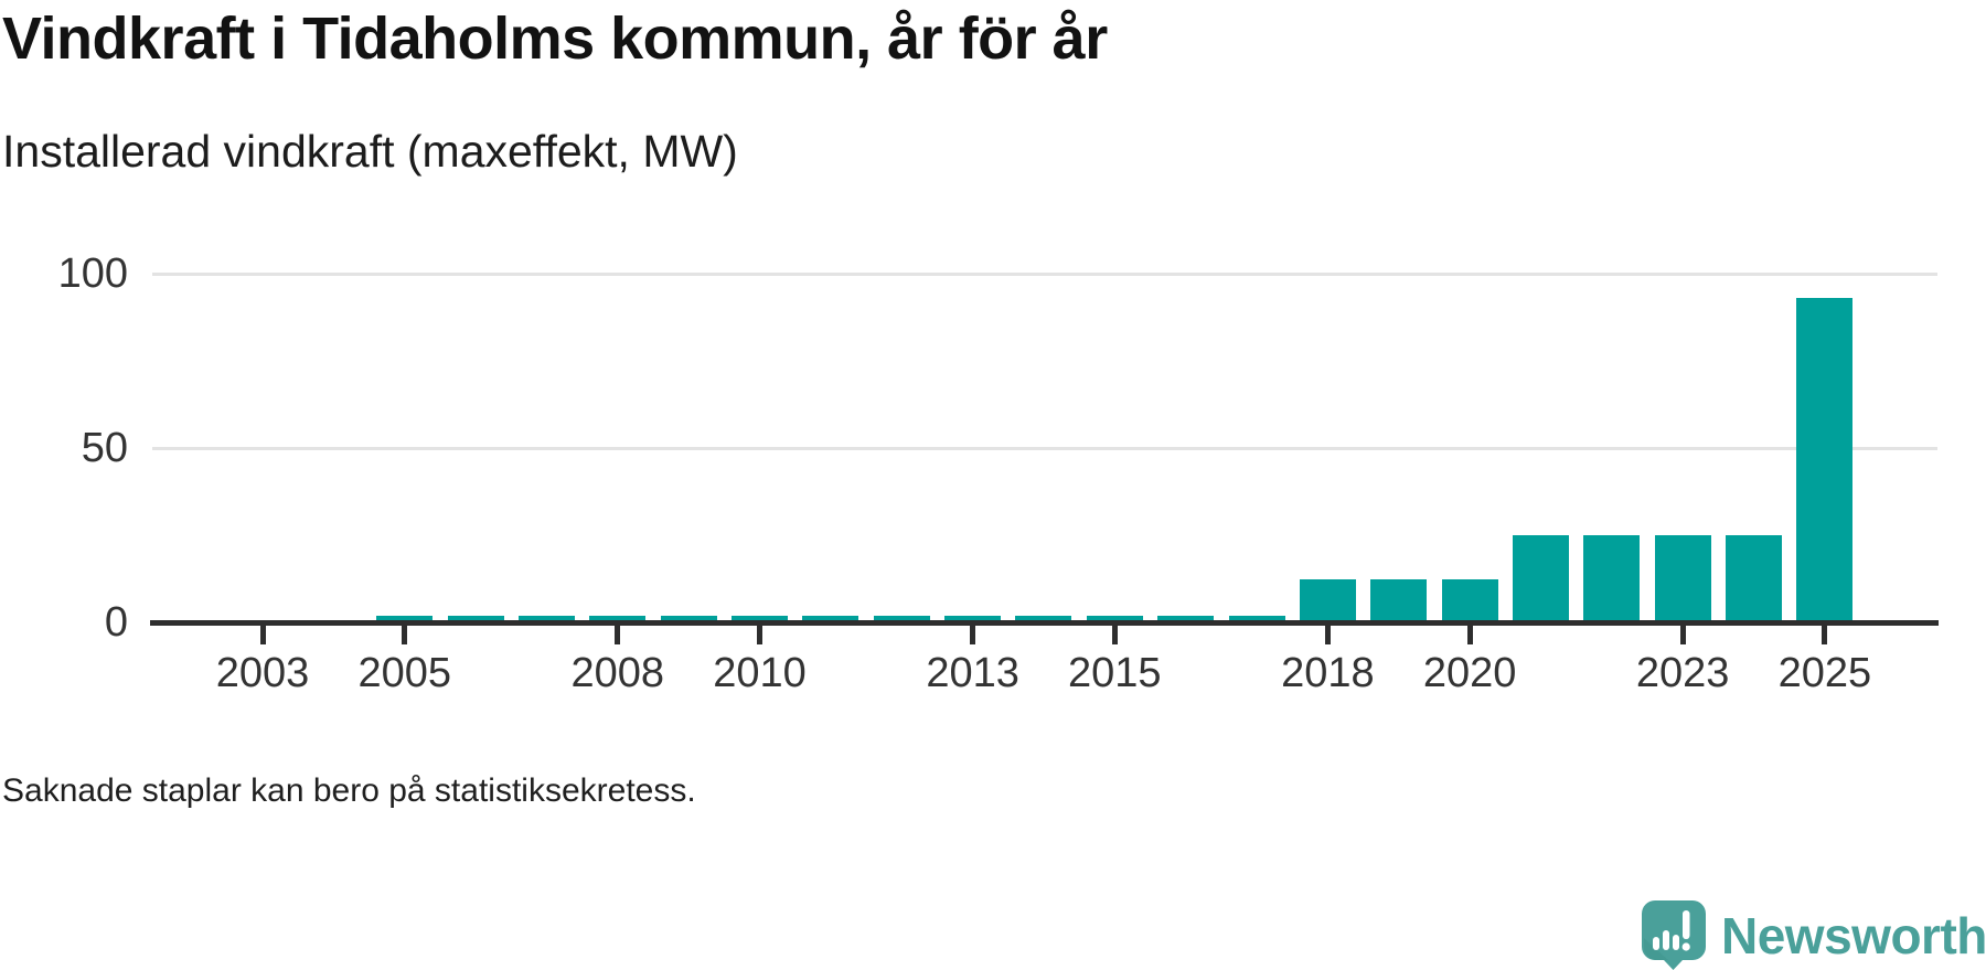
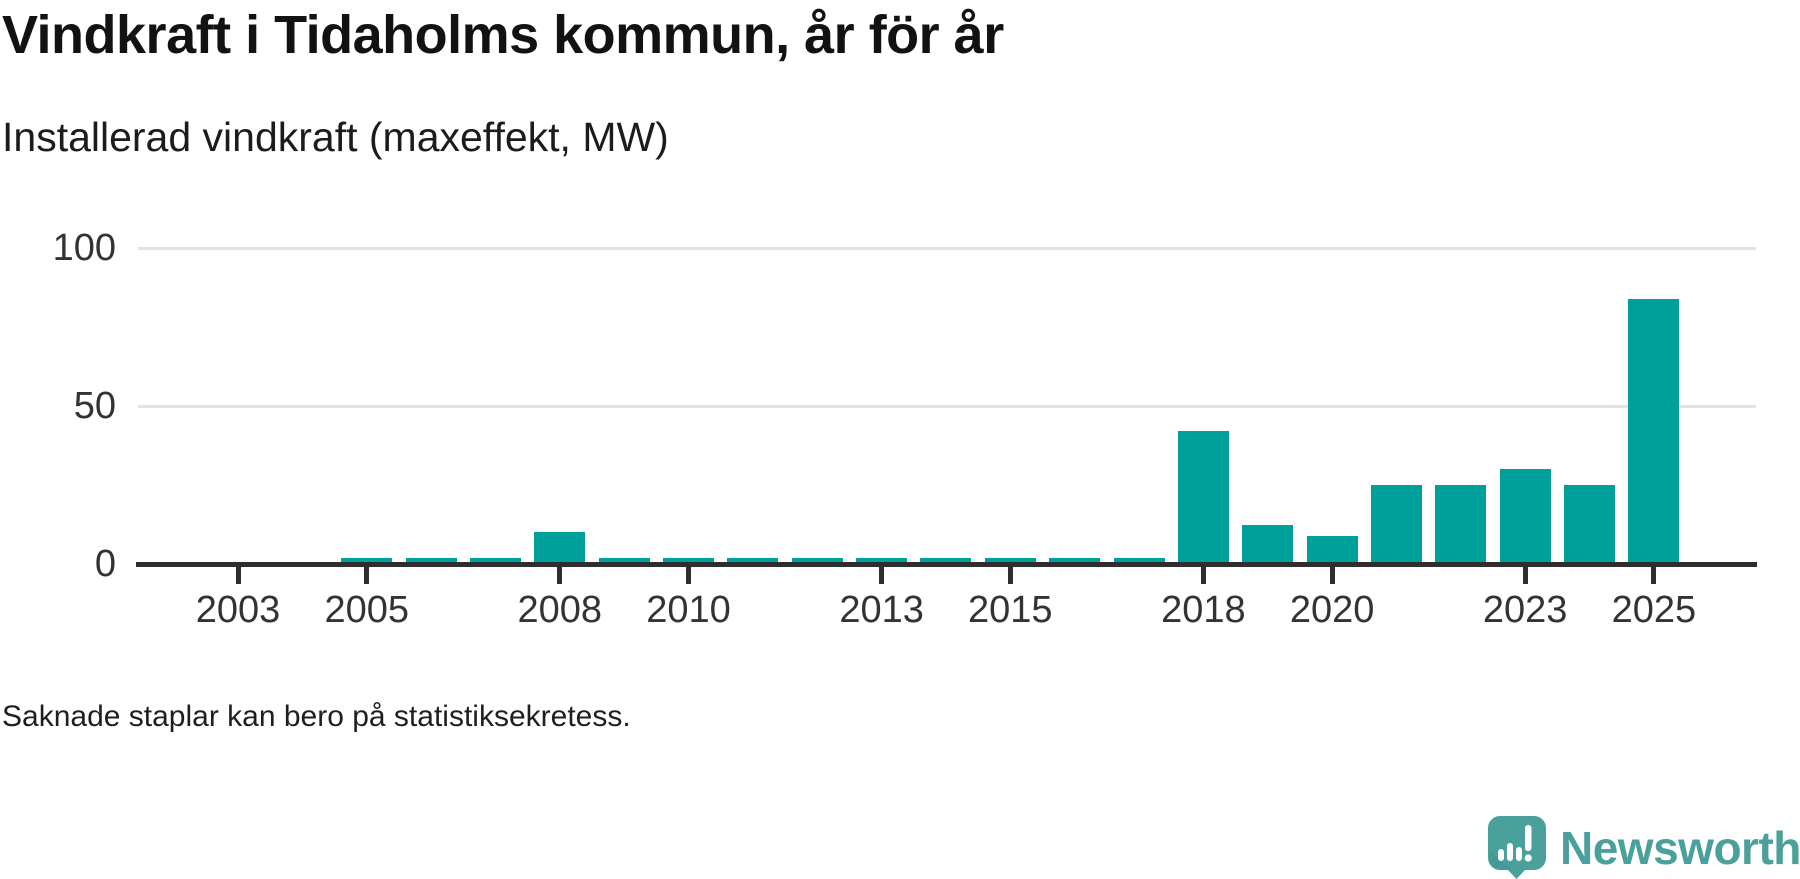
2008: 2 -> 10
2018: 12 -> 42
2020: 12 -> 9
2023: 25 -> 30
2025: 93 -> 84
